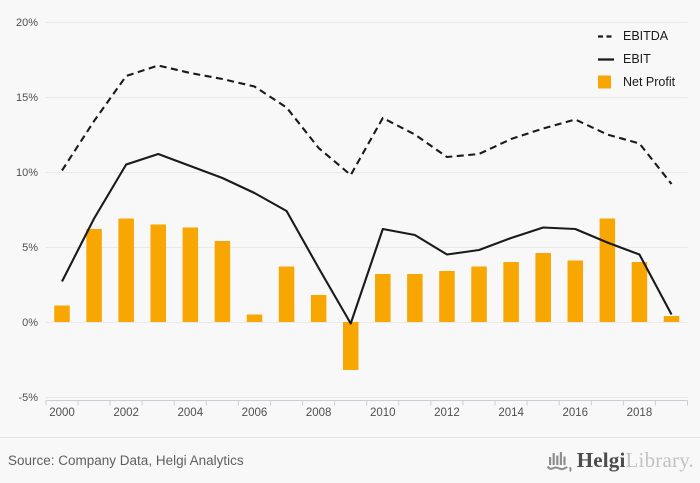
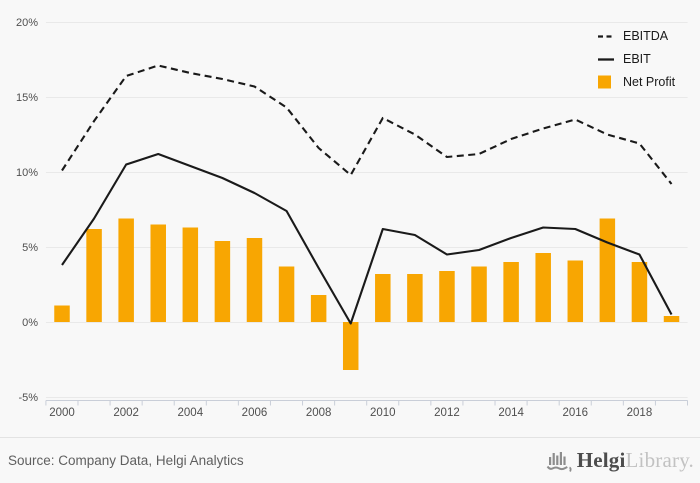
EBIT/2000: 2.7% -> 3.8%
Net Profit/2006: 0.5% -> 5.6%
